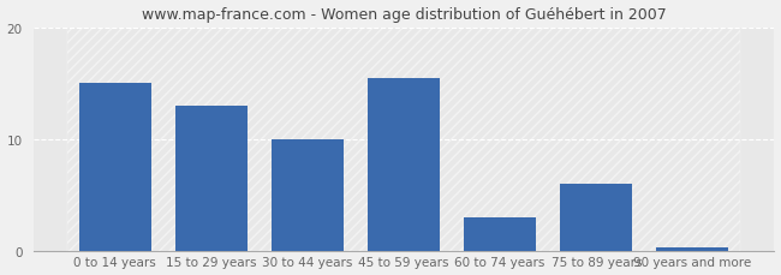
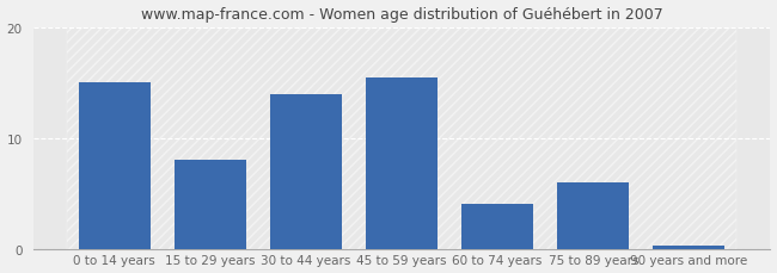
15 to 29 years: 13.0 -> 8.0
30 to 44 years: 10.0 -> 14.0
60 to 74 years: 3.0 -> 4.0
